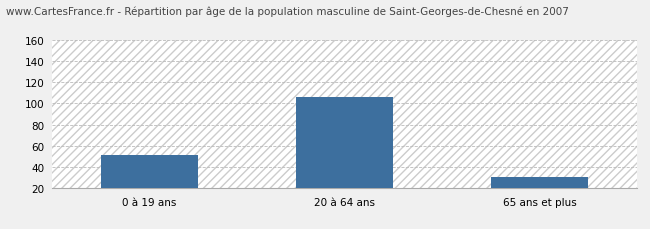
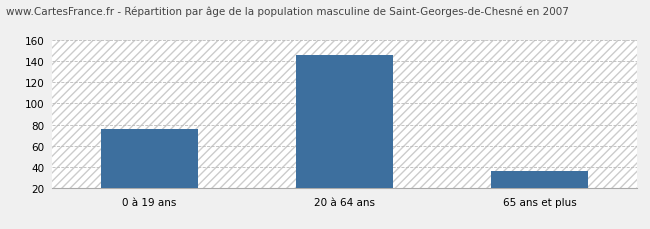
0 à 19 ans: 51 -> 76
20 à 64 ans: 106 -> 146
65 ans et plus: 30 -> 36
